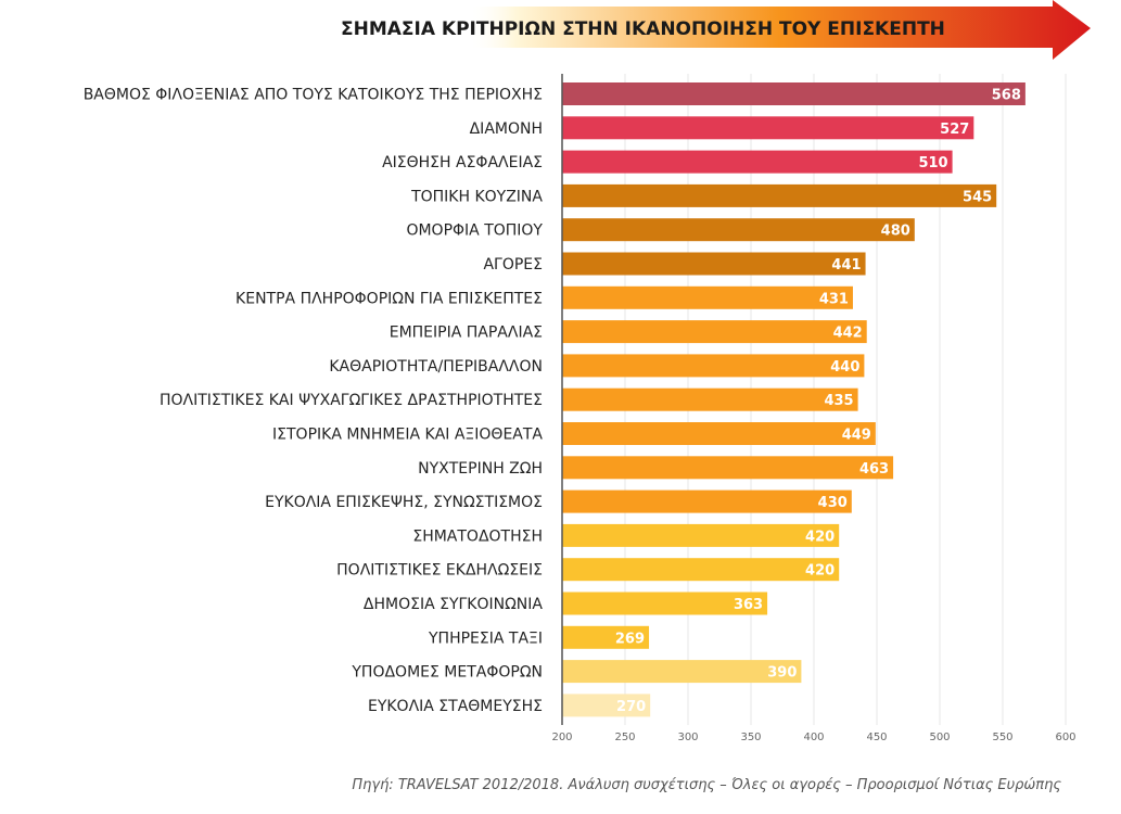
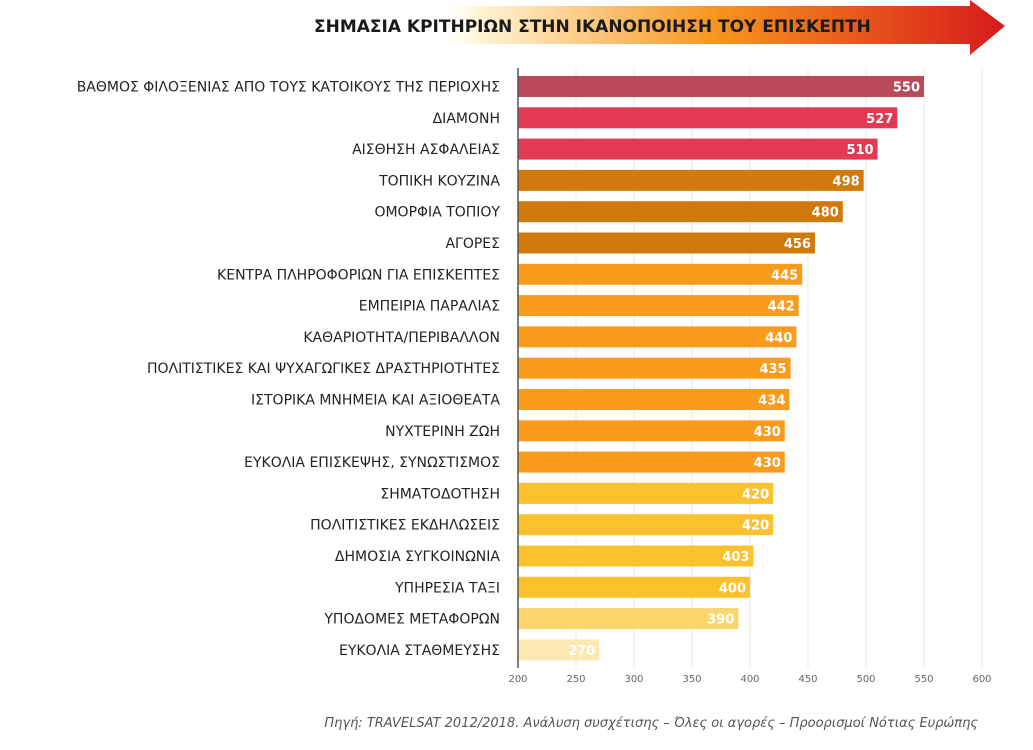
ΒΑΘΜΟΣ ΦΙΛΟΞΕΝΙΑΣ ΑΠΟ ΤΟΥΣ ΚΑΤΟΙΚΟΥΣ ΤΗΣ ΠΕΡΙΟΧΗΣ: 568 -> 550
ΤΟΠΙΚΗ ΚΟΥΖΙΝΑ: 545 -> 498
ΑΓΟΡΕΣ: 441 -> 456
ΚΕΝΤΡΑ ΠΛΗΡΟΦΟΡΙΩΝ ΓΙΑ ΕΠΙΣΚΕΠΤΕΣ: 431 -> 445
ΙΣΤΟΡΙΚΑ ΜΝΗΜΕΙΑ ΚΑΙ ΑΞΙΟΘΕΑΤΑ: 449 -> 434
ΝΥΧΤΕΡΙΝΗ ΖΩΗ: 463 -> 430
ΔΗΜΟΣΙΑ ΣΥΓΚΟΙΝΩΝΙΑ: 363 -> 403
ΥΠΗΡΕΣΙΑ ΤΑΞΙ: 269 -> 400
